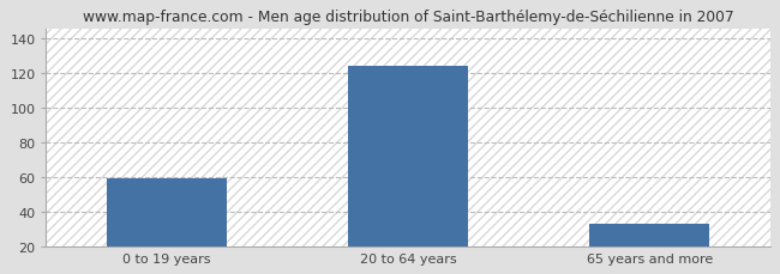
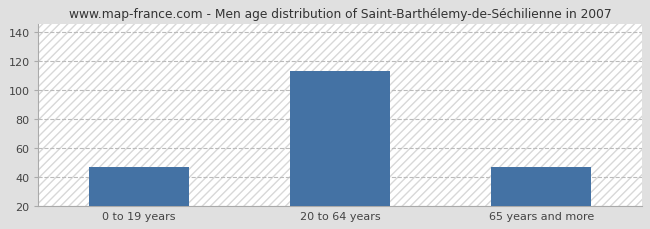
0 to 19 years: 59 -> 47
20 to 64 years: 124 -> 113
65 years and more: 33 -> 47
